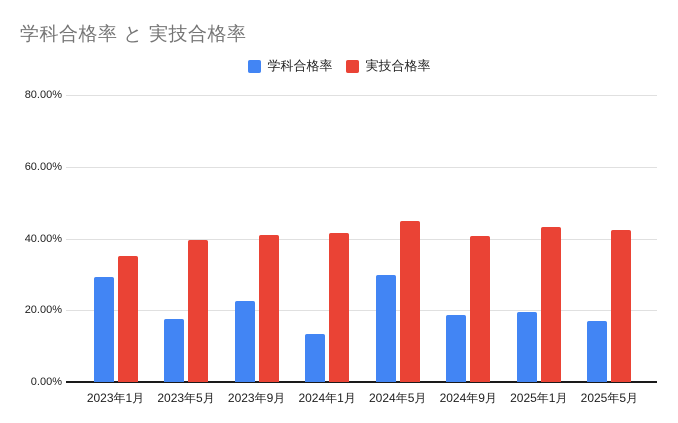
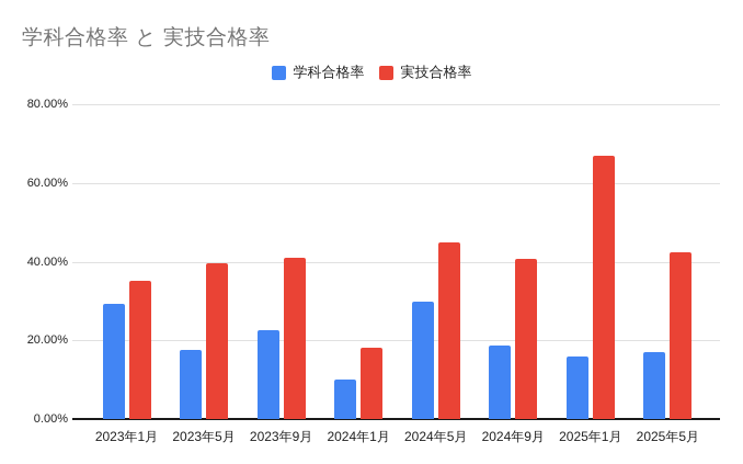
学科合格率/2024年1月: 13% -> 10%
実技合格率/2024年1月: 42% -> 18%
学科合格率/2025年1月: 20% -> 16%
実技合格率/2025年1月: 43% -> 67%
